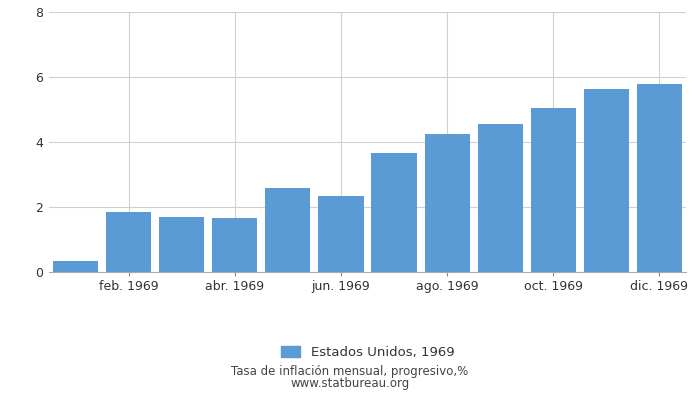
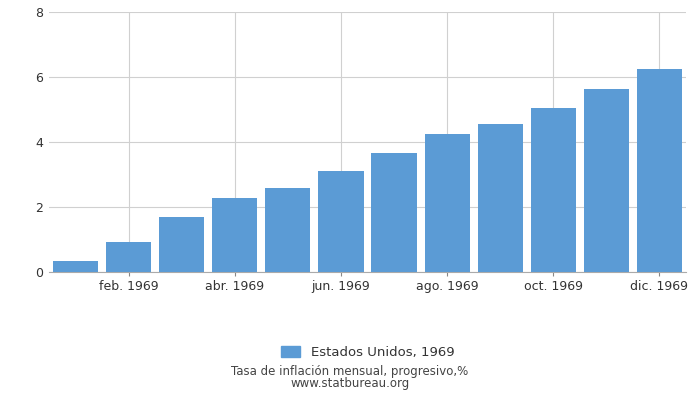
feb. 1969: 1.85 -> 0.93
abr. 1969: 1.65 -> 2.28
jun. 1969: 2.35 -> 3.12
dic. 1969: 5.80 -> 6.25
